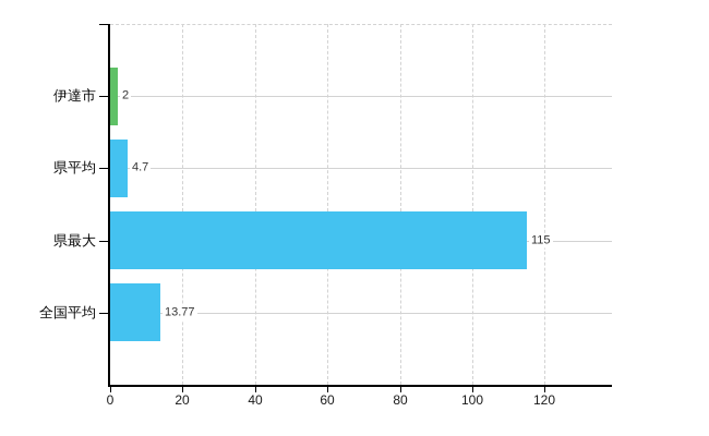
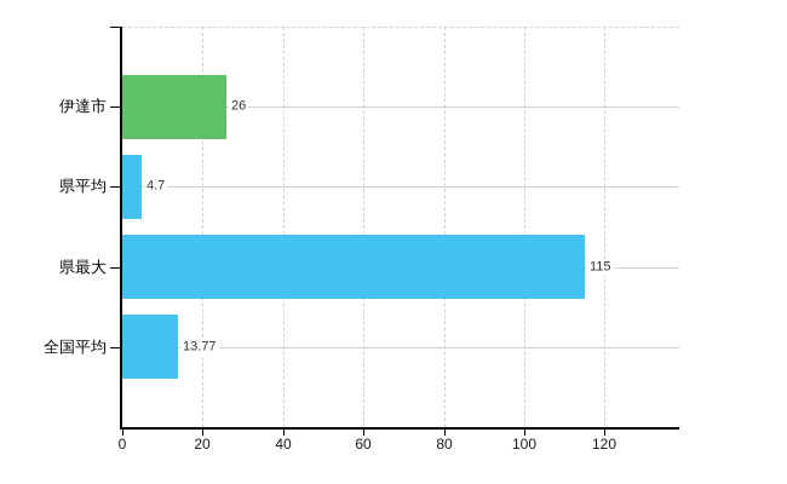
伊達市: 2 -> 26
